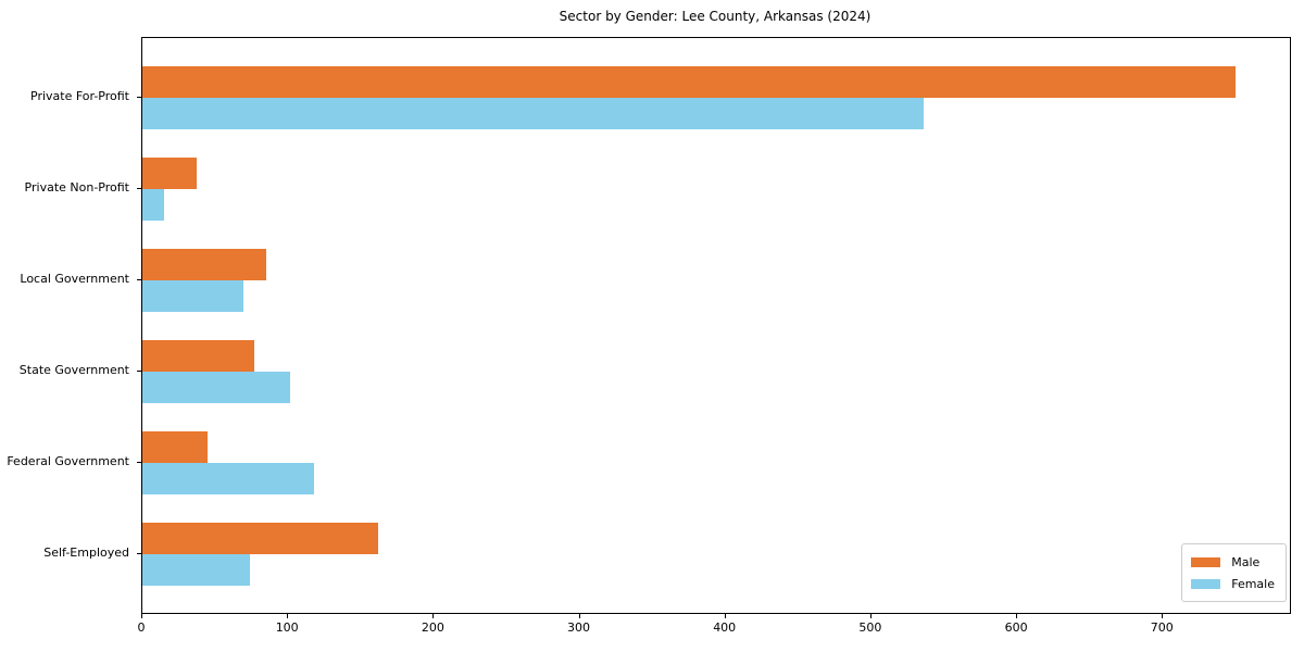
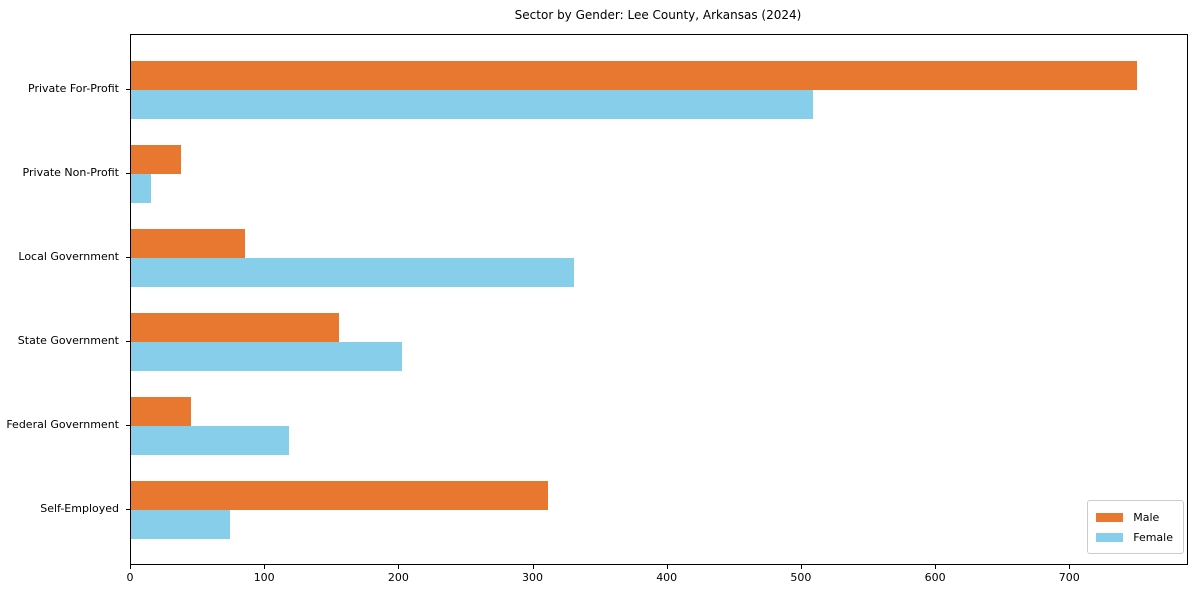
Female/Private For-Profit: 536 -> 508
Female/Local Government: 69 -> 330
Male/State Government: 77 -> 155
Female/State Government: 101 -> 202
Male/Self-Employed: 162 -> 311
